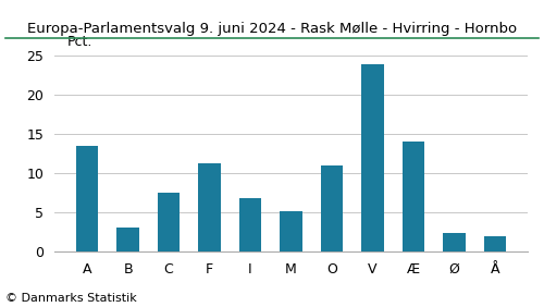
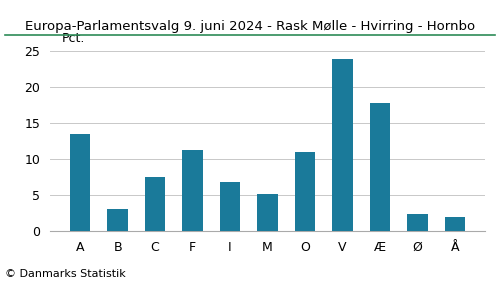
Æ: 14.0 -> 17.8
